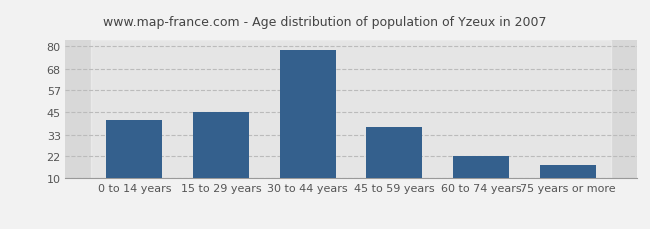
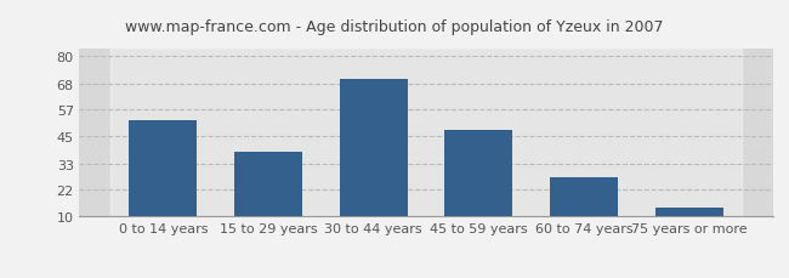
0 to 14 years: 41 -> 52
15 to 29 years: 45 -> 38
30 to 44 years: 78 -> 70
45 to 59 years: 37 -> 48
60 to 74 years: 22 -> 27
75 years or more: 17 -> 14
